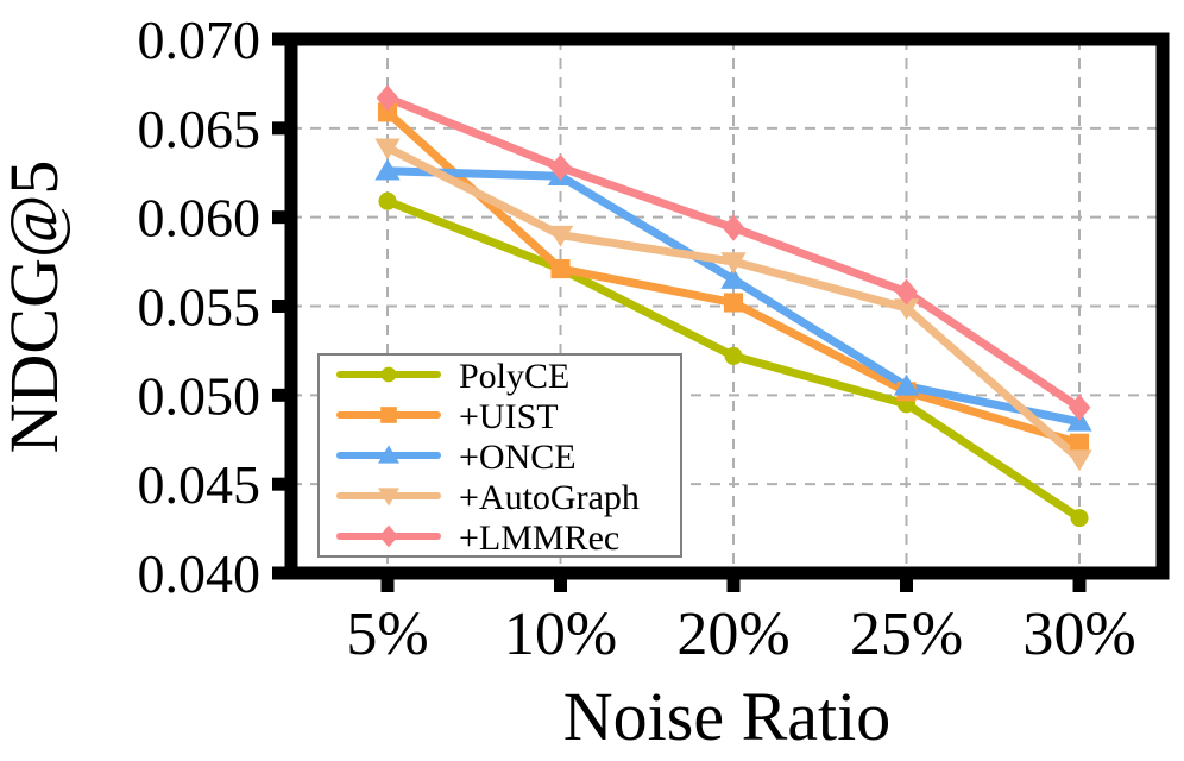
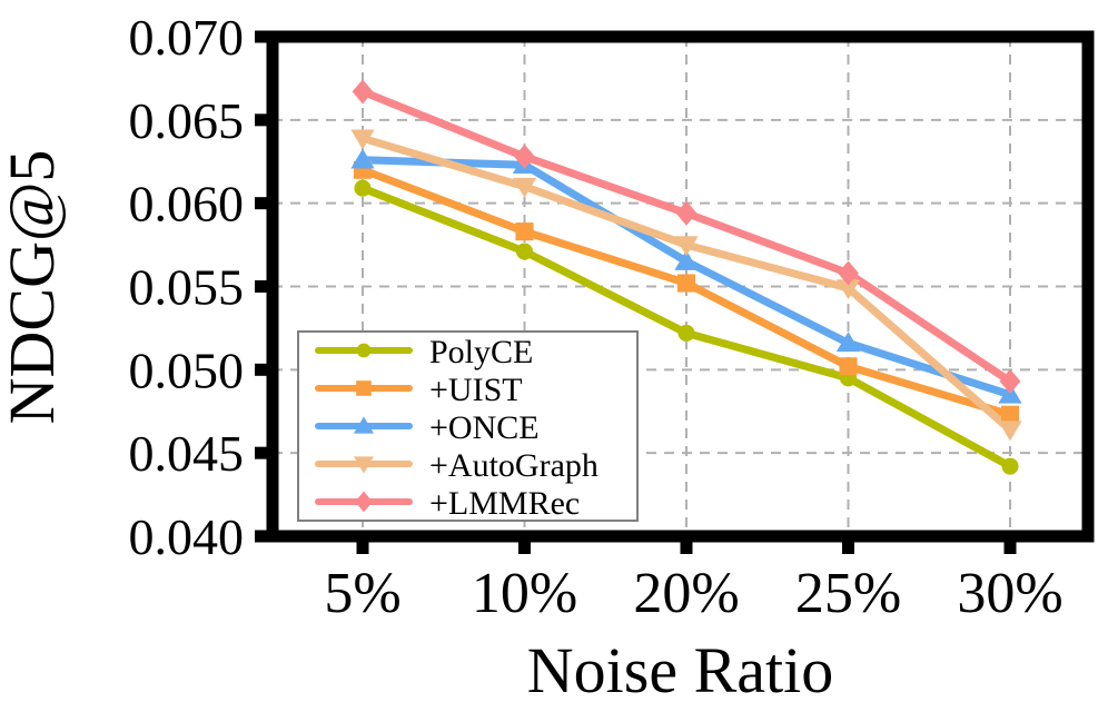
+UIST/5%: 0.0659 -> 0.0620
+UIST/10%: 0.0571 -> 0.0583
+AutoGraph/10%: 0.0590 -> 0.0610
+ONCE/25%: 0.0505 -> 0.0516
PolyCE/30%: 0.0431 -> 0.0442
